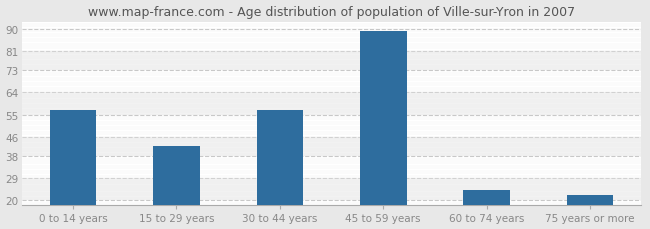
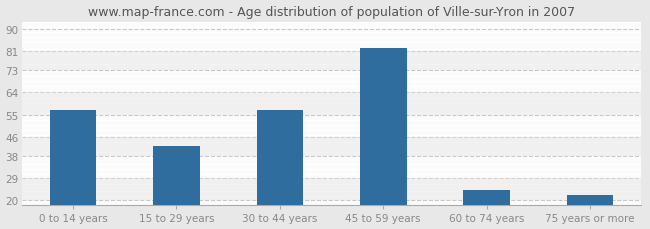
45 to 59 years: 89 -> 82
